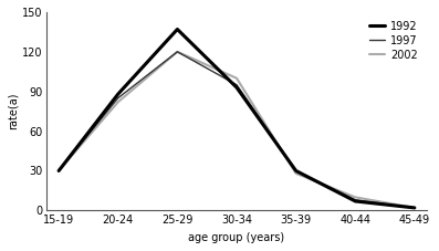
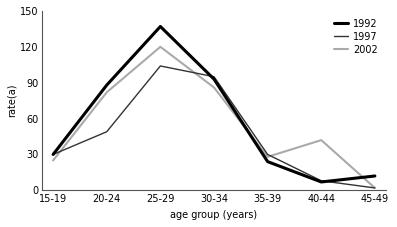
2002/15-19: 30 -> 25
1997/20-24: 85 -> 49
1997/25-29: 120 -> 104
2002/30-34: 100 -> 86
1992/35-39: 30 -> 24
2002/40-44: 10 -> 42
1992/45-49: 2 -> 12
